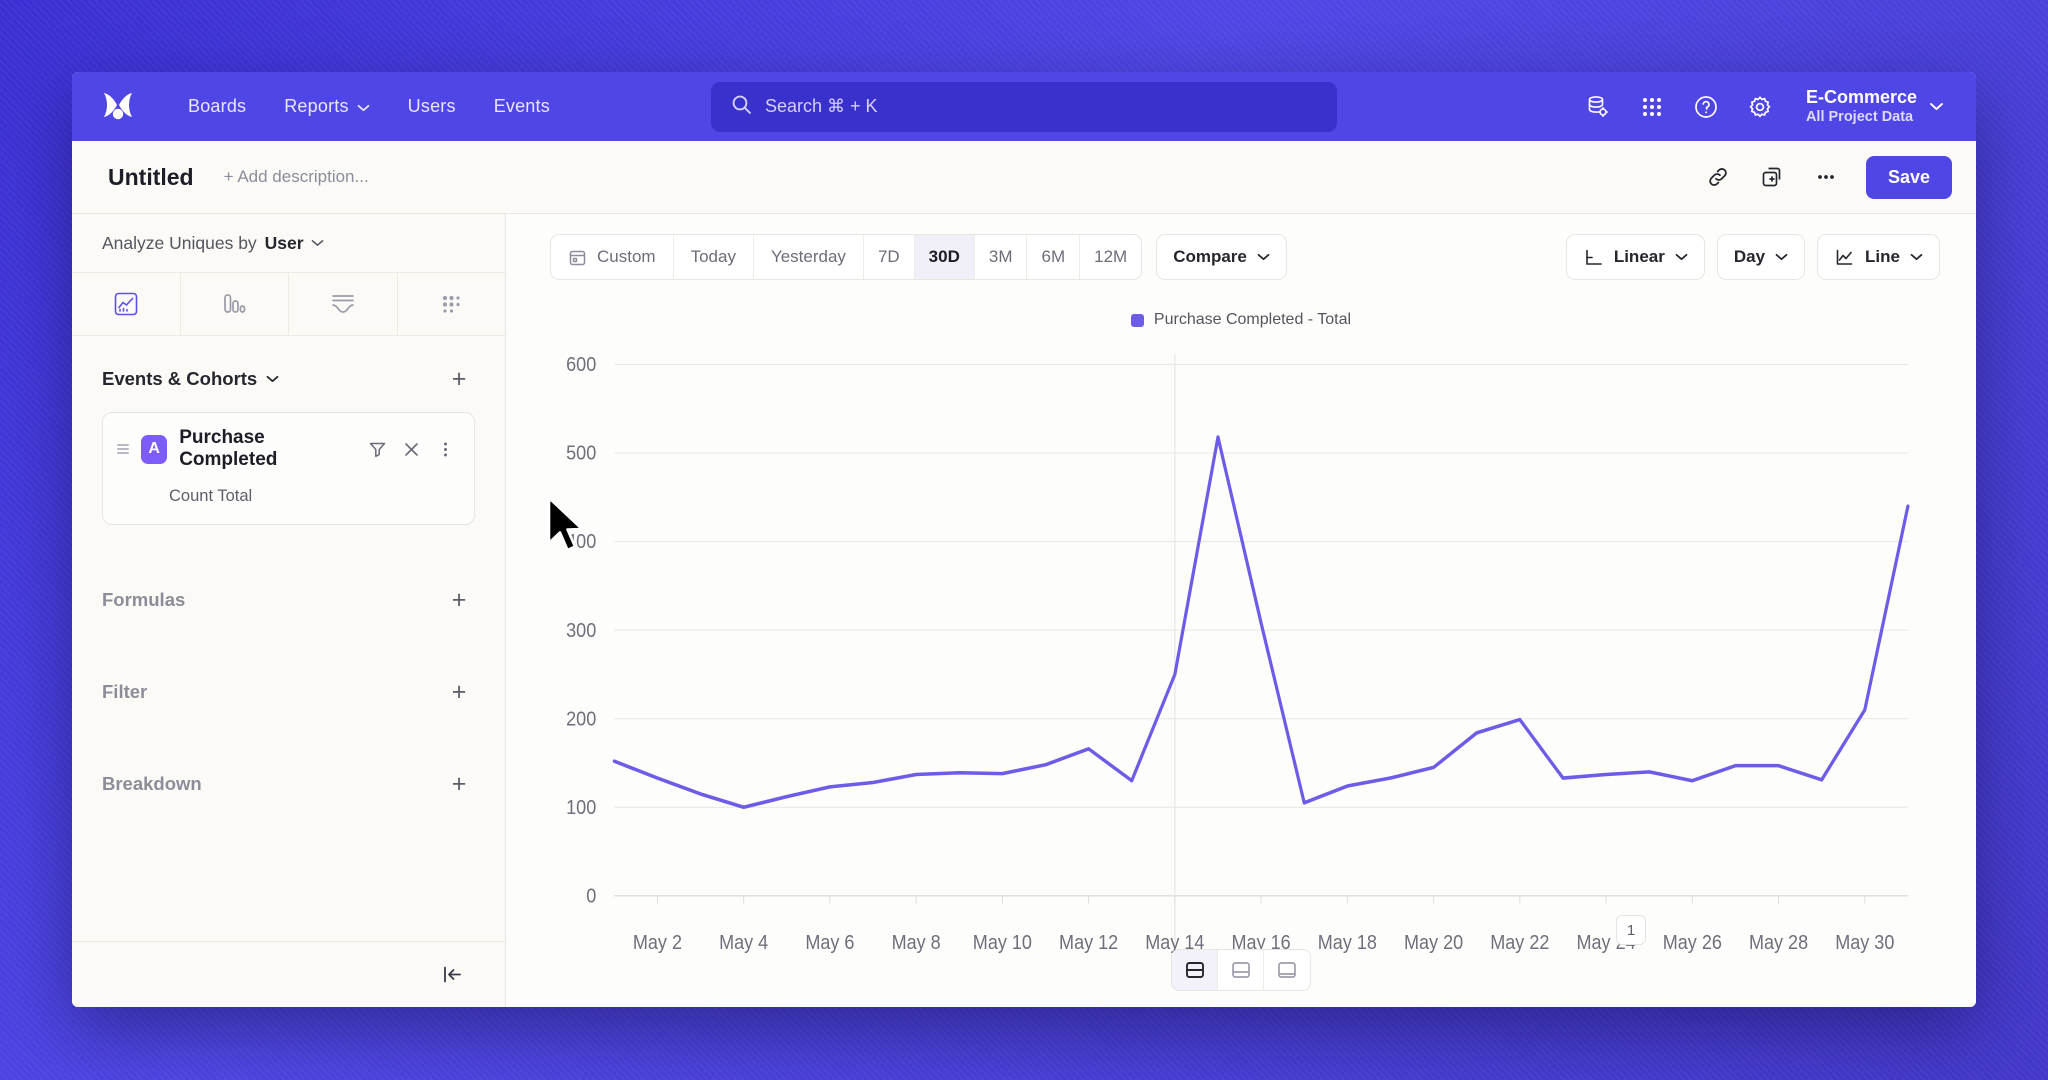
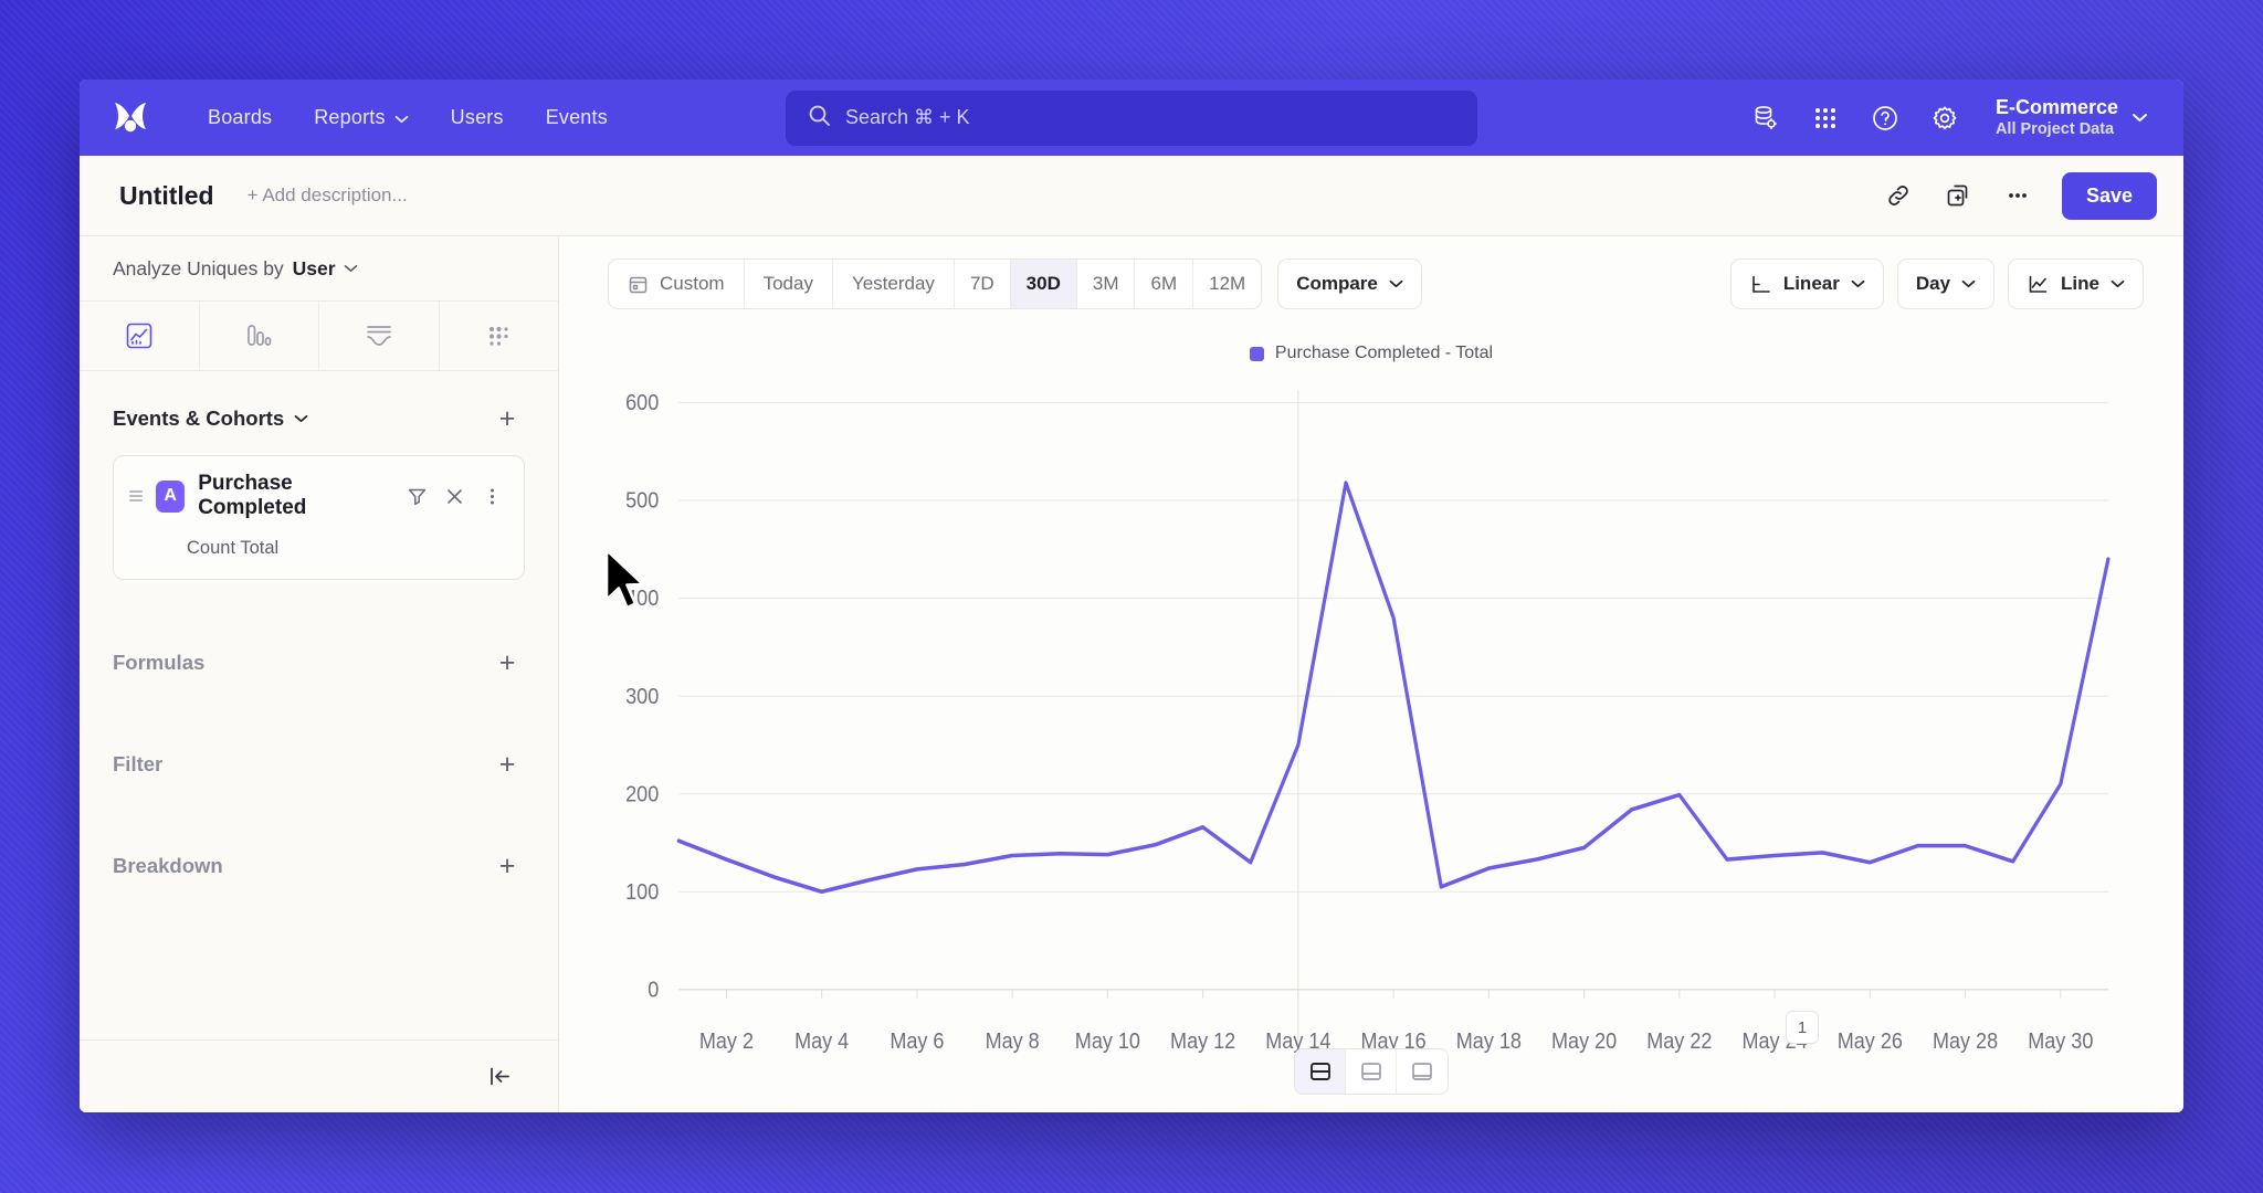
May 16: 310 -> 380
